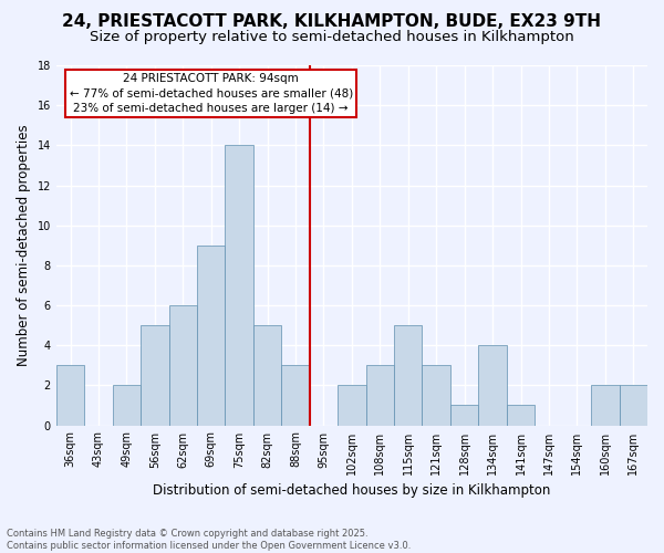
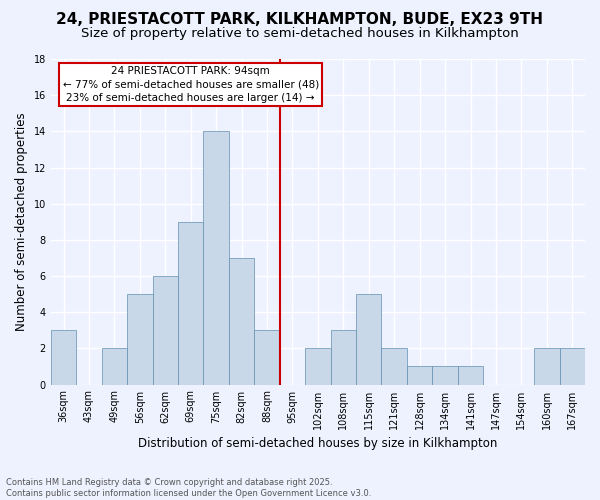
82sqm: 5 -> 7
121sqm: 3 -> 2
134sqm: 4 -> 1
